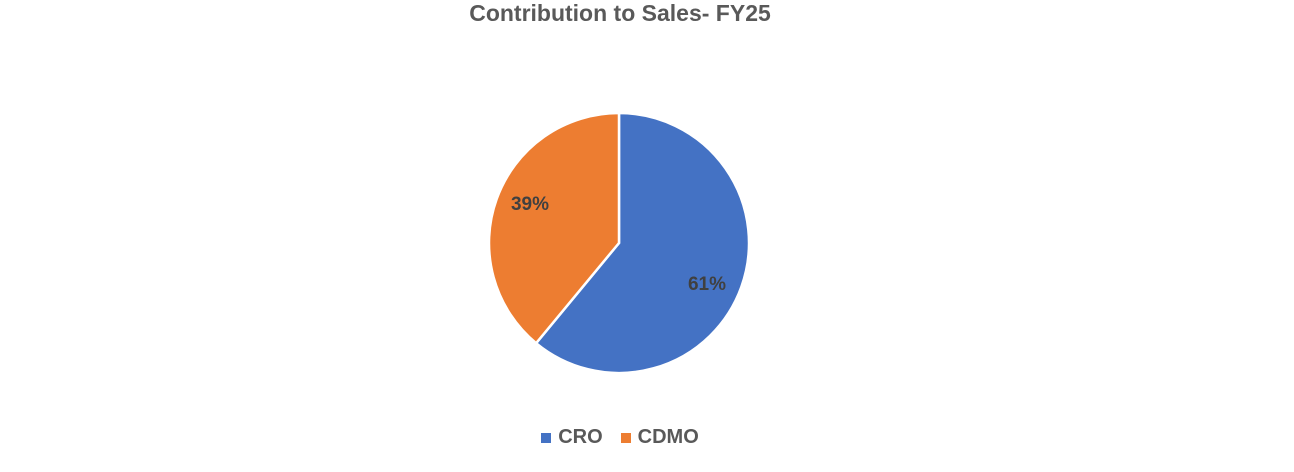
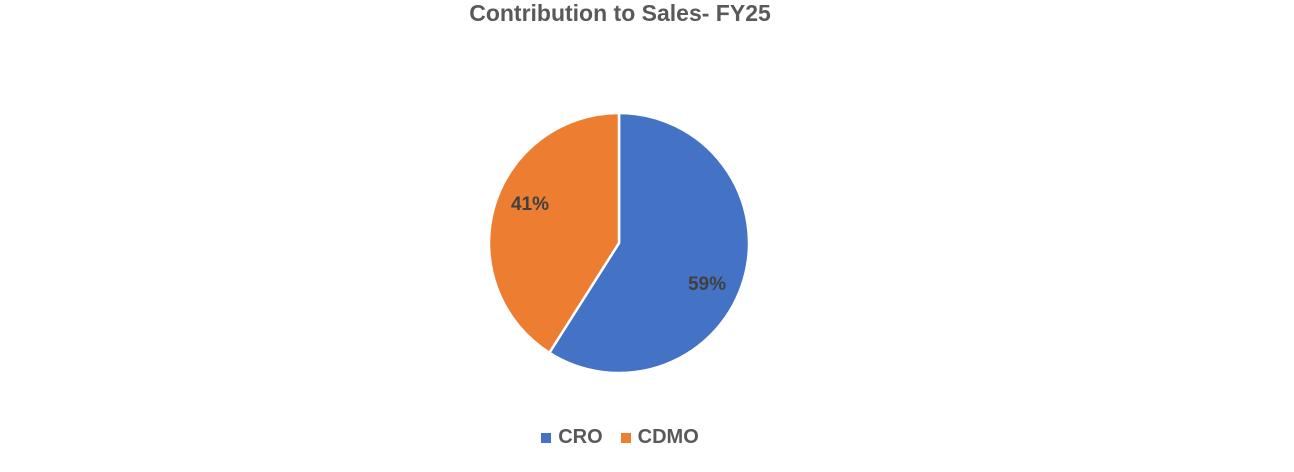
CRO: 61% -> 59%
CDMO: 39% -> 41%
